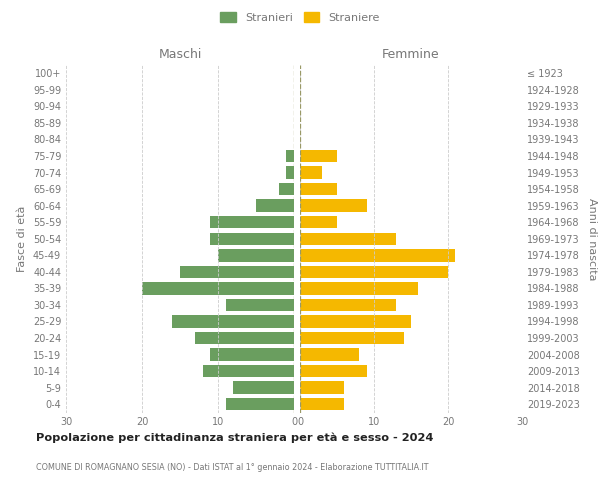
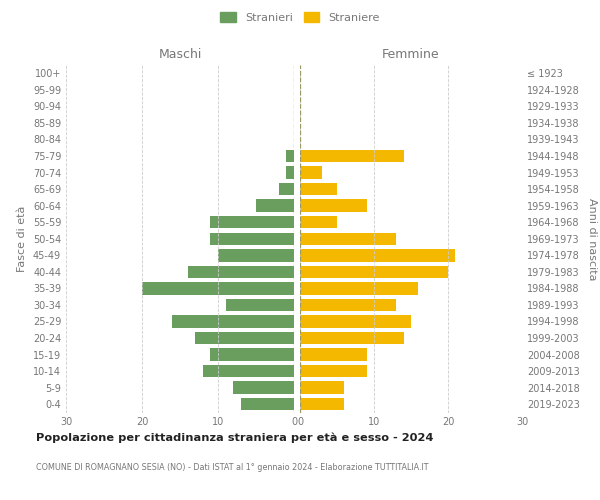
Maschi/40-44: 15 -> 14
Maschi/0-4: 9 -> 7
Femmine/1944-1948: 5 -> 14
Femmine/2004-2008: 8 -> 9
